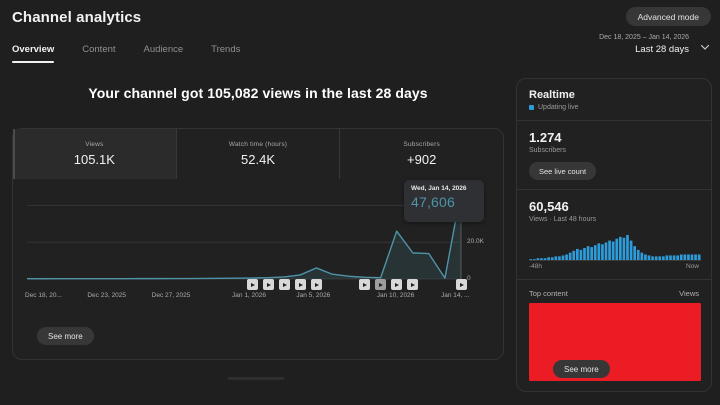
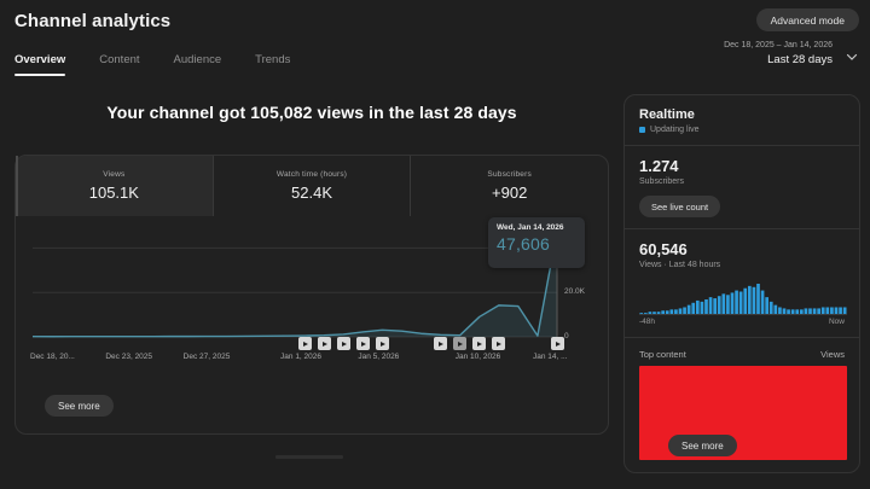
Jan 5, 2026: 6K -> 3K
Jan 10, 2026: 26K -> 9K
